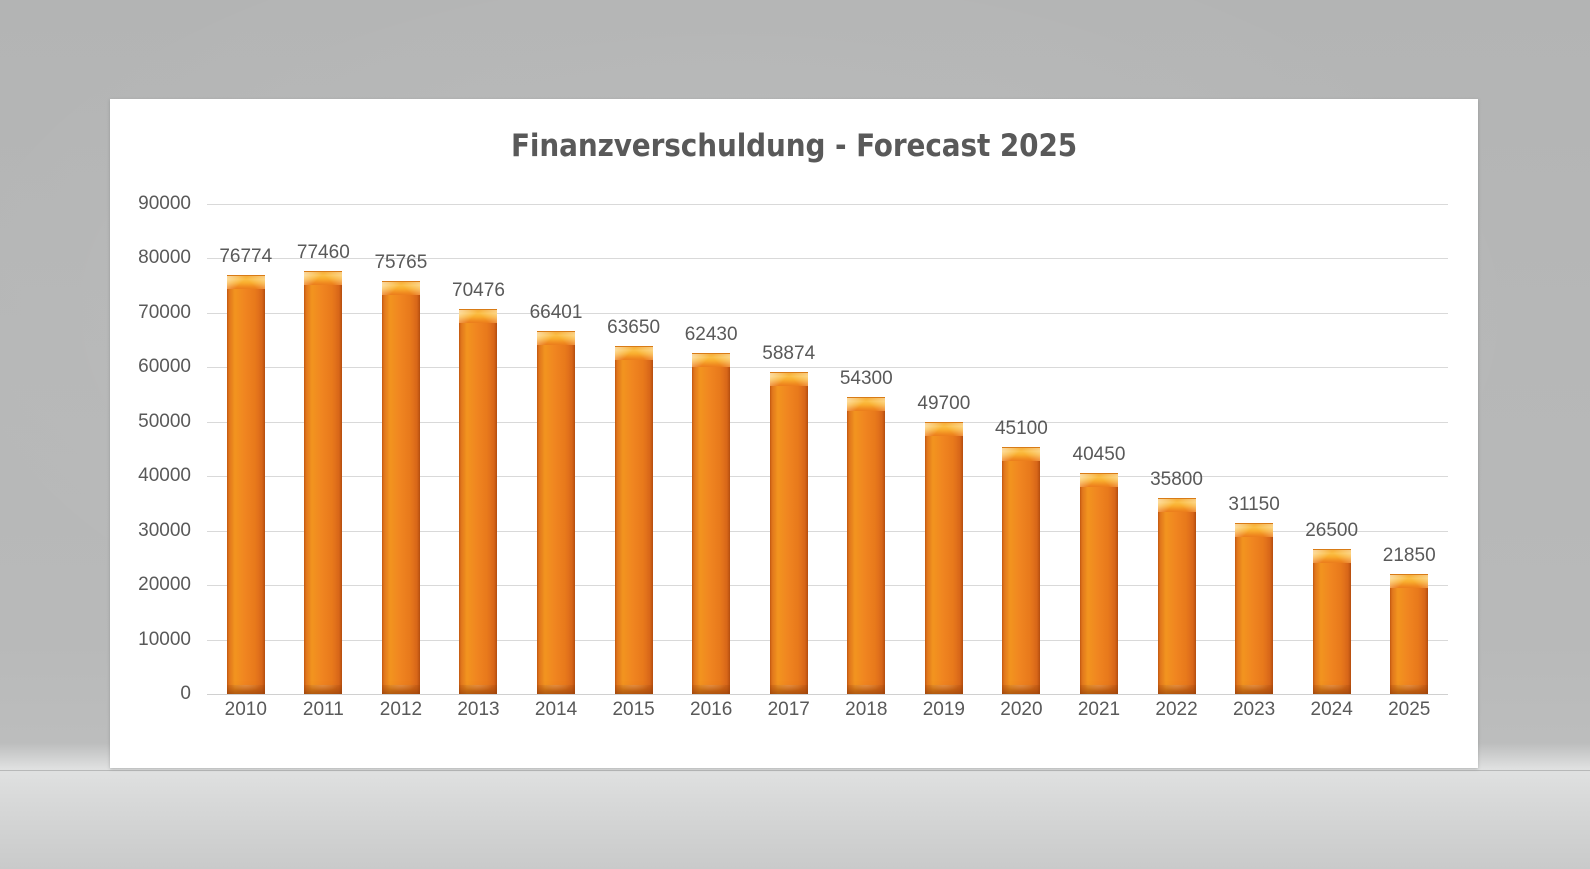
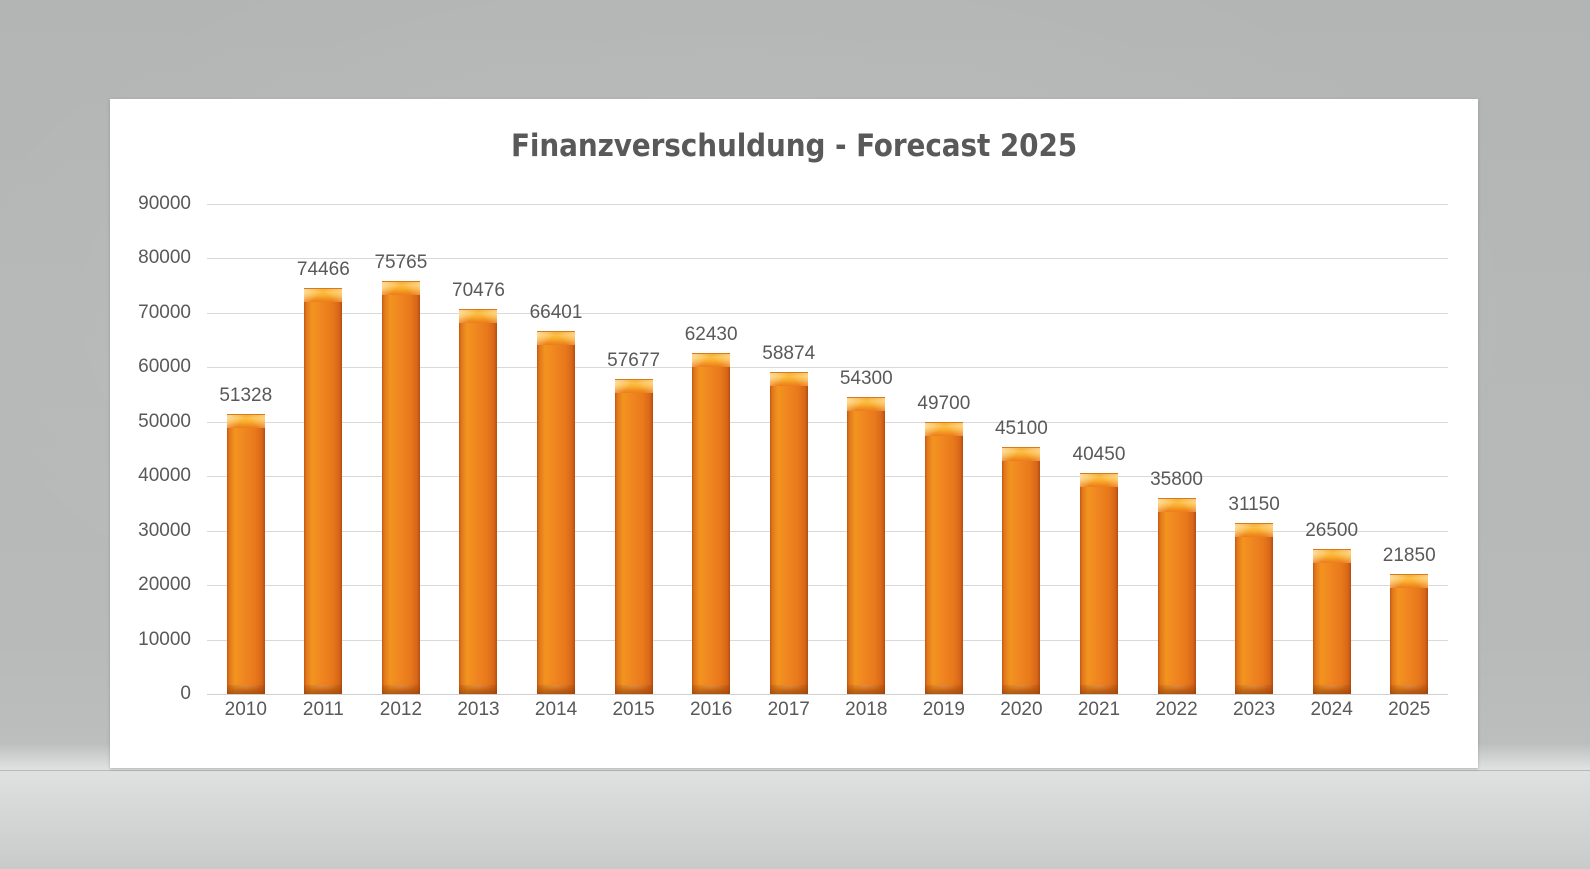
2010: 76774 -> 51328
2011: 77460 -> 74466
2015: 63650 -> 57677
